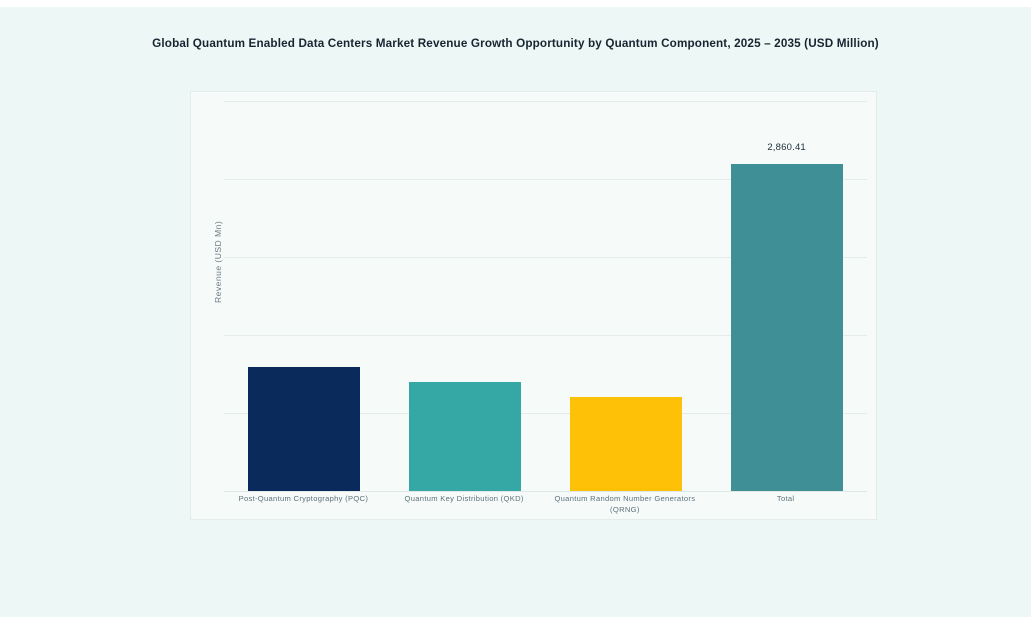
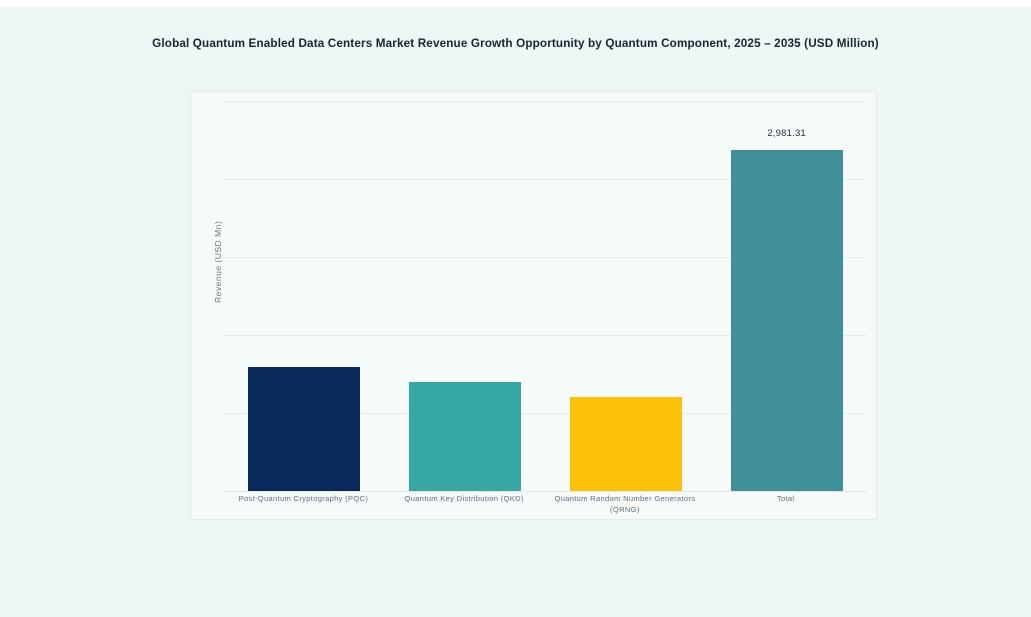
Total: 2,860.41 -> 2,981.31
